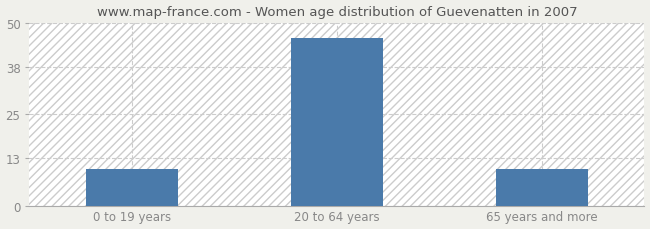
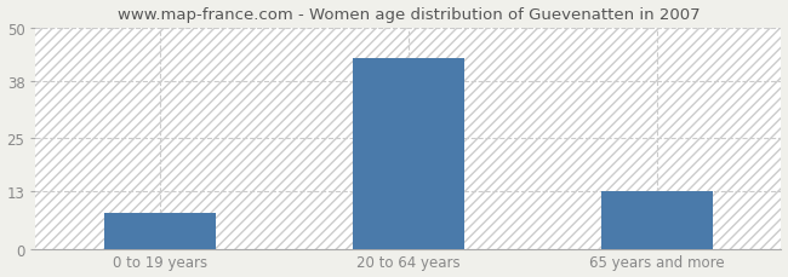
0 to 19 years: 10 -> 8
20 to 64 years: 46 -> 43
65 years and more: 10 -> 13
